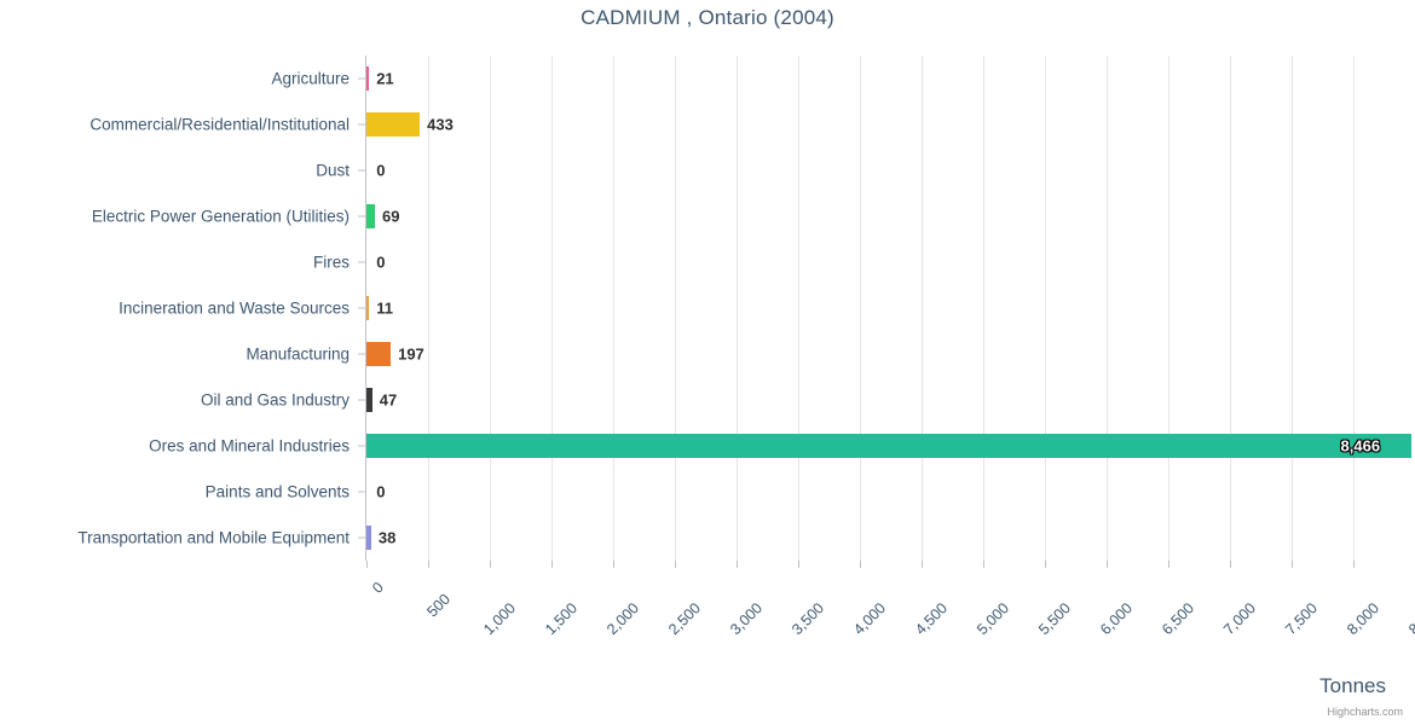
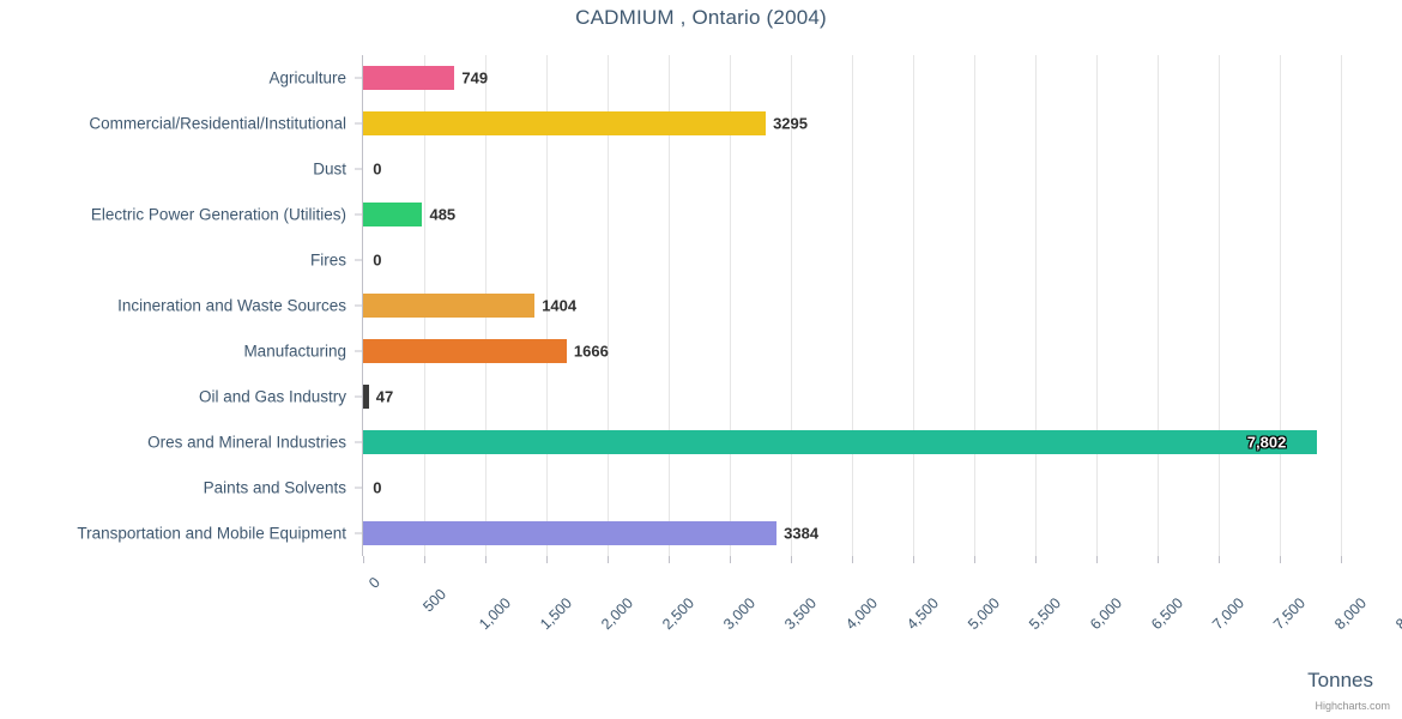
Agriculture: 21 -> 749
Commercial/Residential/Institutional: 433 -> 3295
Electric Power Generation (Utilities): 69 -> 485
Incineration and Waste Sources: 11 -> 1404
Manufacturing: 197 -> 1666
Ores and Mineral Industries: 8,466 -> 7,802
Transportation and Mobile Equipment: 38 -> 3384
